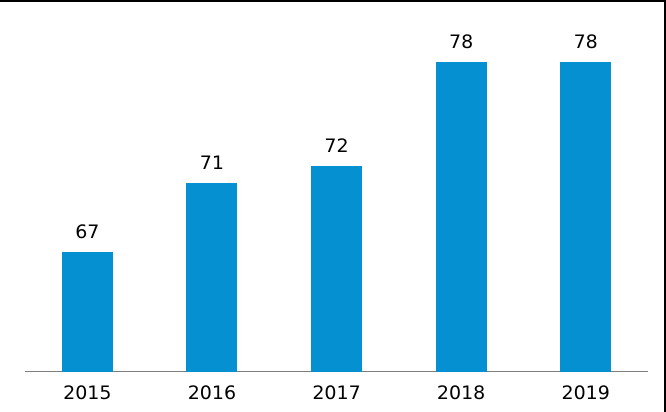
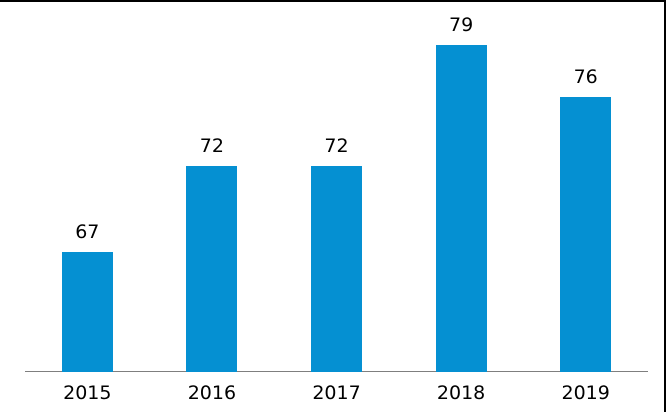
2016: 71 -> 72
2018: 78 -> 79
2019: 78 -> 76
